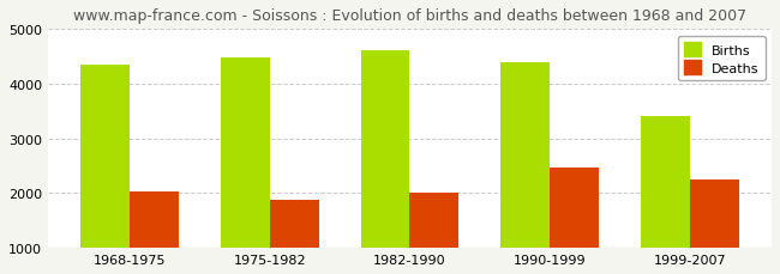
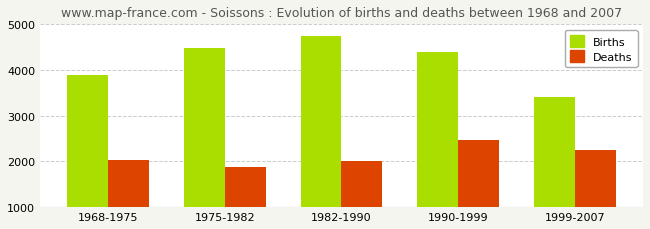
Births/1968-1975: 4350 -> 3900
Births/1982-1990: 4620 -> 4750
